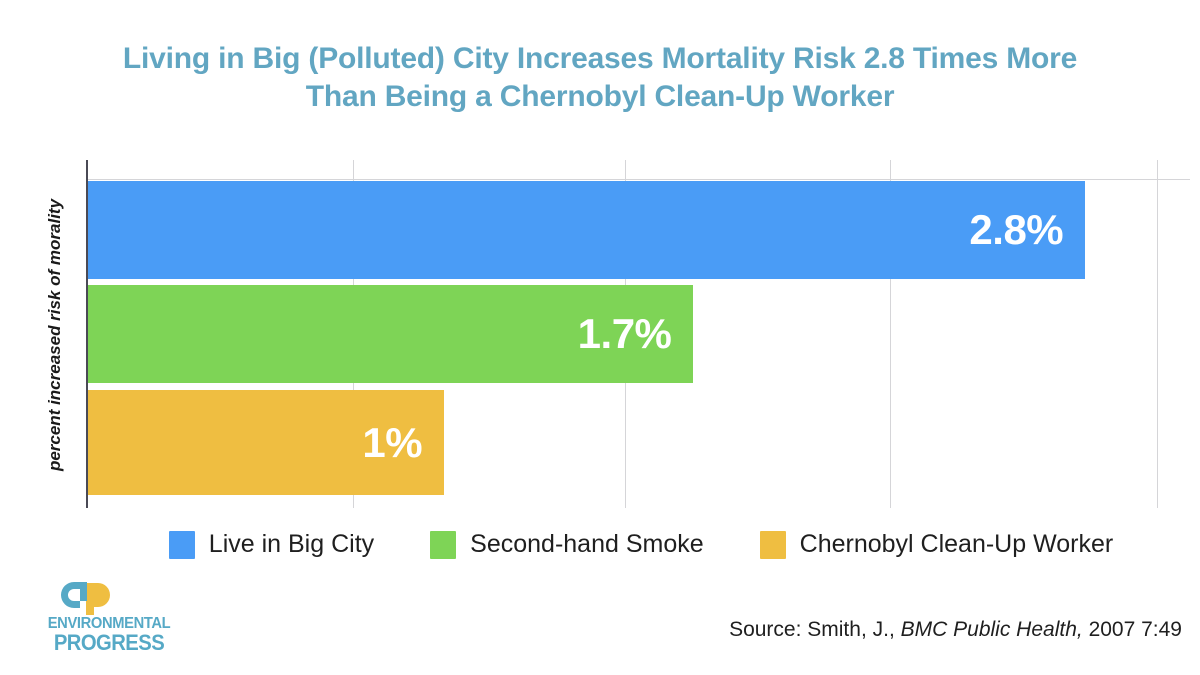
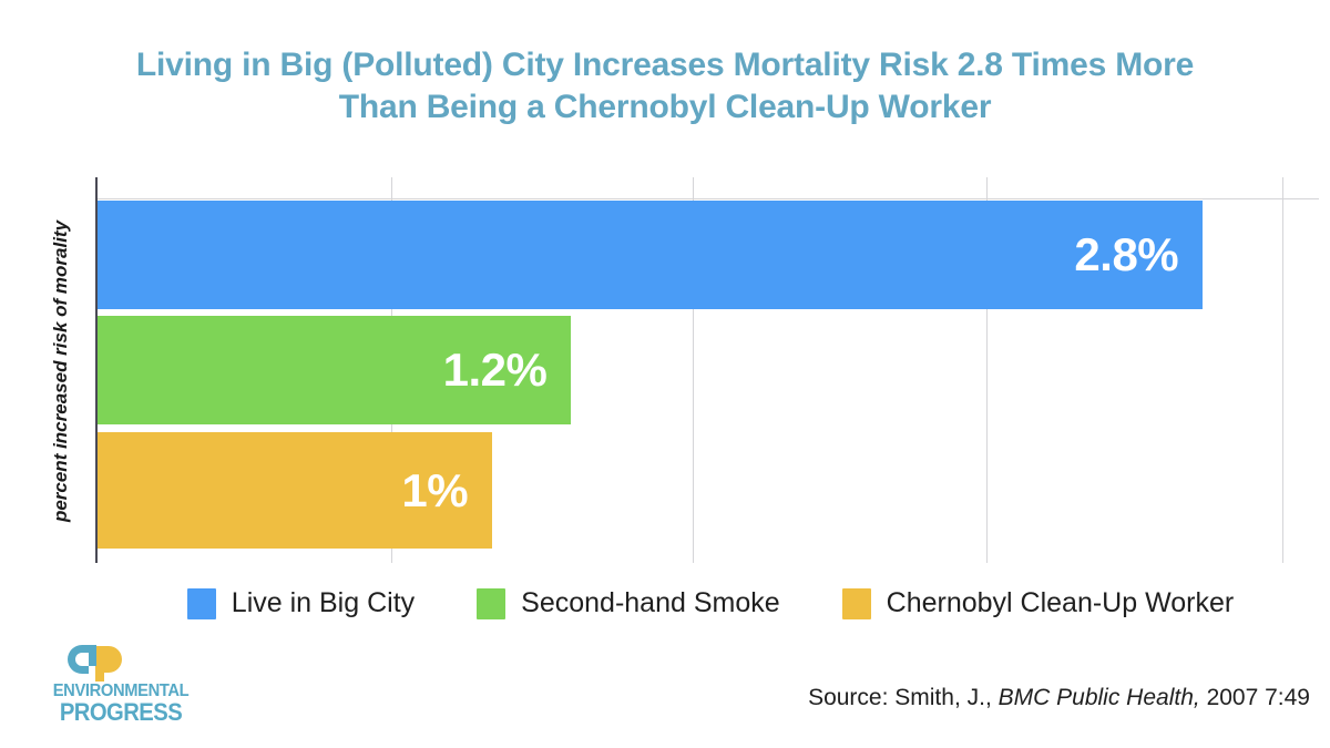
Second-hand Smoke: 1.7% -> 1.2%
